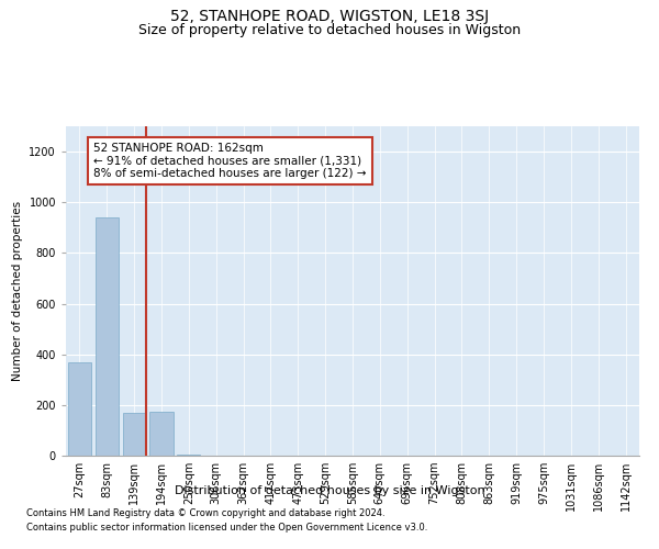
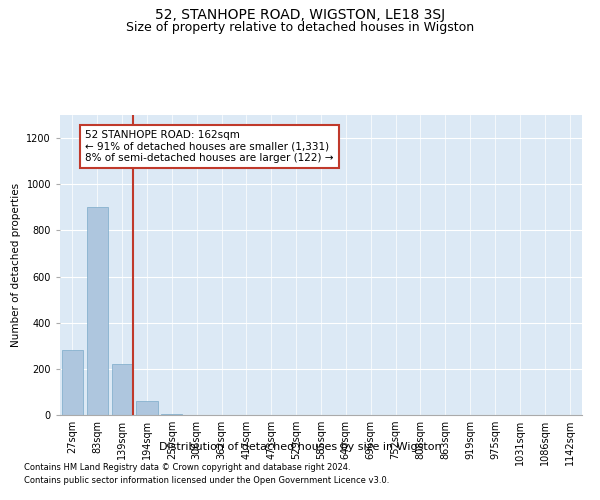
27sqm: 370 -> 280
83sqm: 940 -> 900
139sqm: 170 -> 220
194sqm: 175 -> 60
